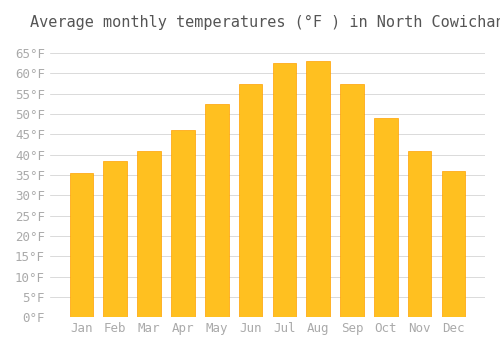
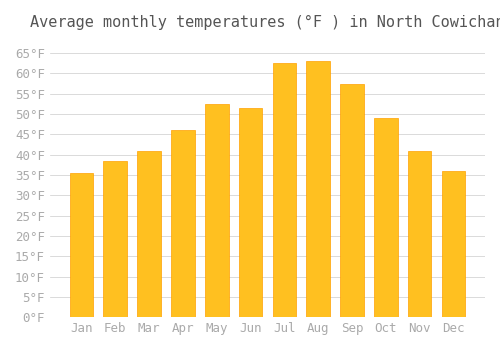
Jun: 57.5°F -> 51.5°F
